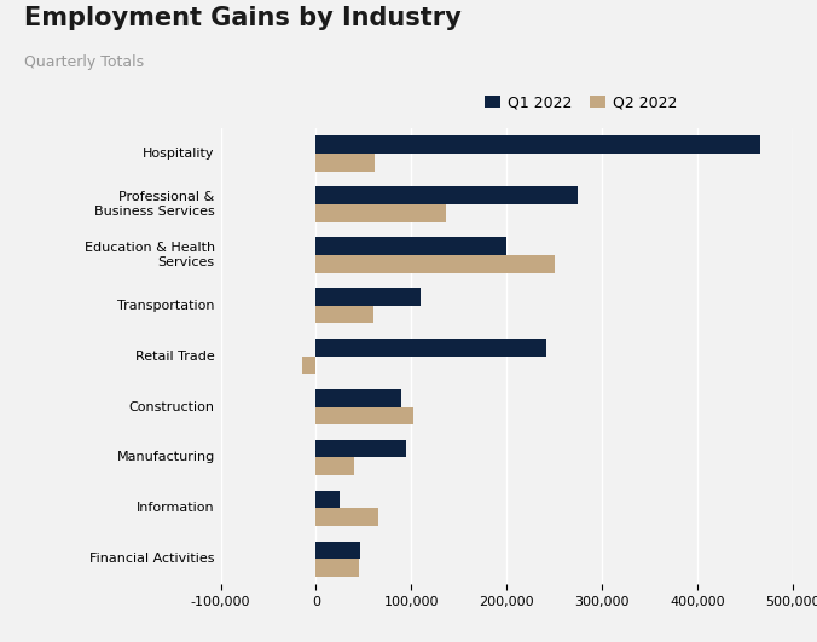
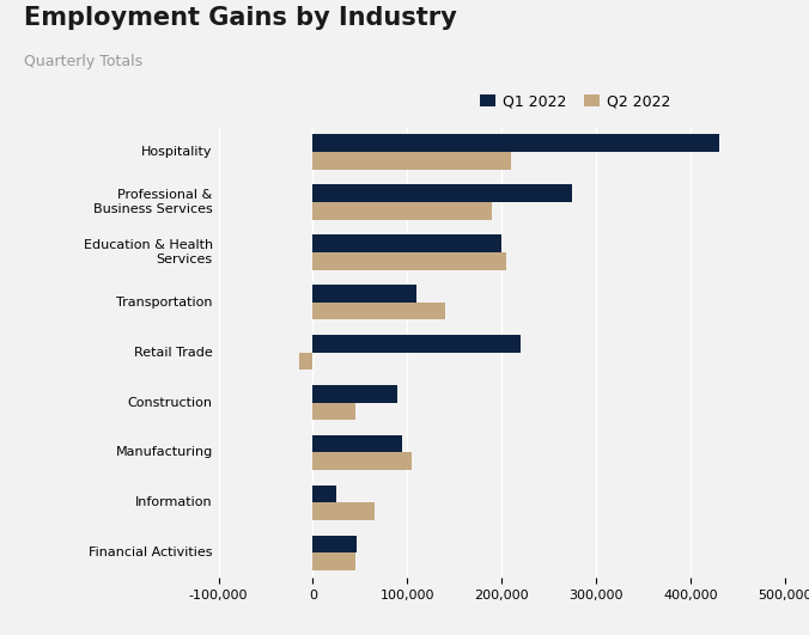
Q1 2022/Hospitality: 466,000 -> 430,000
Q2 2022/Hospitality: 62,000 -> 210,000
Q2 2022/Professional & Business Services: 136,000 -> 190,000
Q2 2022/Education & Health Services: 250,000 -> 205,000
Q2 2022/Transportation: 60,000 -> 140,000
Q1 2022/Retail Trade: 242,000 -> 220,000
Q2 2022/Construction: 102,000 -> 45,000
Q2 2022/Manufacturing: 40,000 -> 105,000
